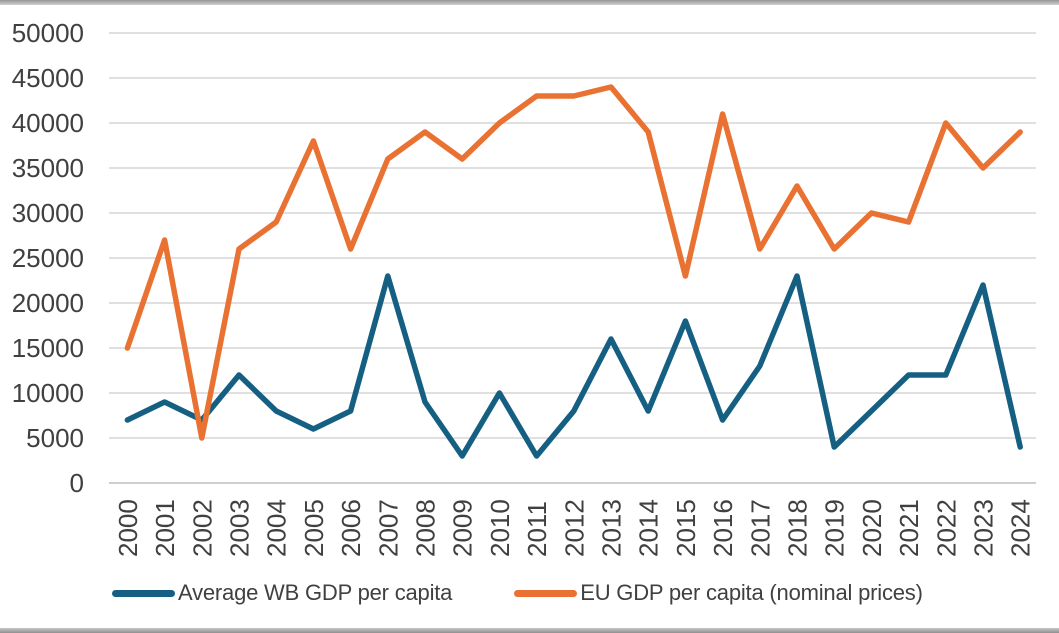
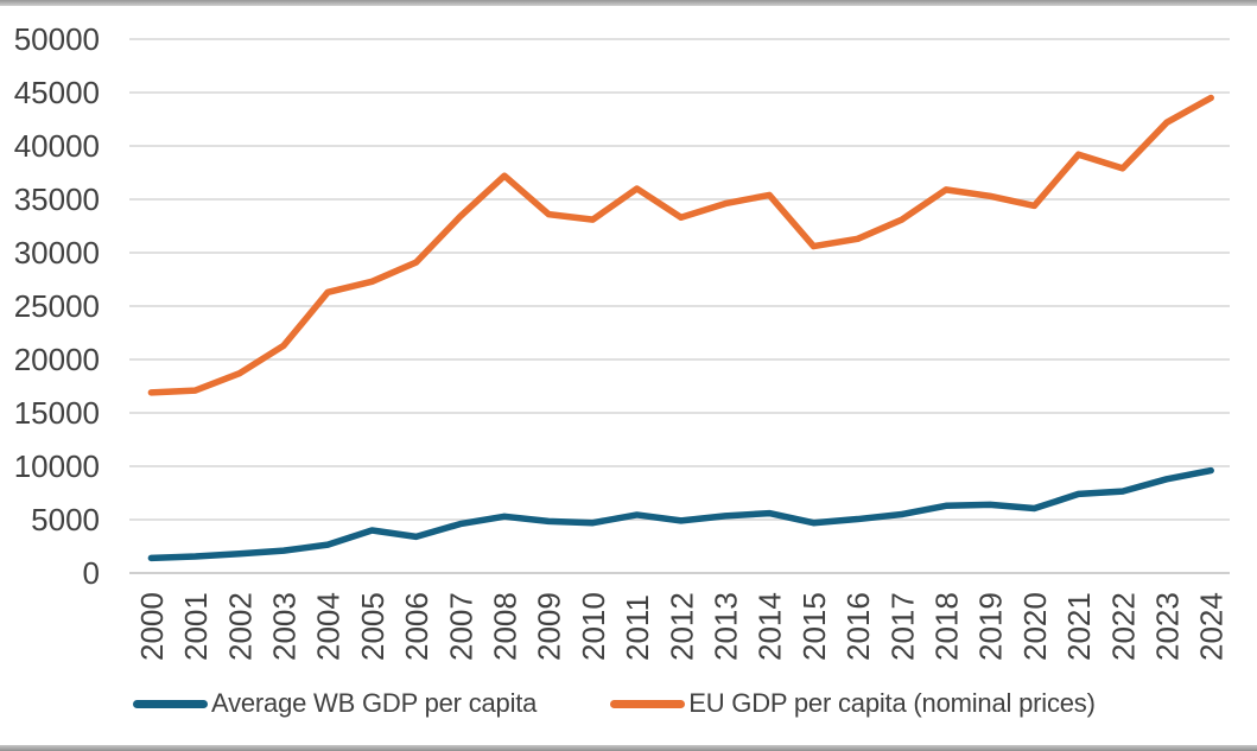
Average WB GDP per capita/2000: 7000 -> 1000
EU GDP per capita (nominal prices)/2000: 15000 -> 17000
Average WB GDP per capita/2001: 9000 -> 2000
EU GDP per capita (nominal prices)/2001: 27000 -> 17000
Average WB GDP per capita/2002: 7000 -> 2000
EU GDP per capita (nominal prices)/2002: 5000 -> 19000
Average WB GDP per capita/2003: 12000 -> 2000
EU GDP per capita (nominal prices)/2003: 26000 -> 21000
Average WB GDP per capita/2004: 8000 -> 3000
EU GDP per capita (nominal prices)/2004: 29000 -> 26000
Average WB GDP per capita/2005: 6000 -> 4000
EU GDP per capita (nominal prices)/2005: 38000 -> 27000
Average WB GDP per capita/2006: 8000 -> 3000
EU GDP per capita (nominal prices)/2006: 26000 -> 29000
Average WB GDP per capita/2007: 23000 -> 5000
EU GDP per capita (nominal prices)/2007: 36000 -> 33000
Average WB GDP per capita/2008: 9000 -> 5000
EU GDP per capita (nominal prices)/2008: 39000 -> 37000
Average WB GDP per capita/2009: 3000 -> 5000
EU GDP per capita (nominal prices)/2009: 36000 -> 34000
Average WB GDP per capita/2010: 10000 -> 5000
EU GDP per capita (nominal prices)/2010: 40000 -> 33000
Average WB GDP per capita/2011: 3000 -> 5000
EU GDP per capita (nominal prices)/2011: 43000 -> 36000
Average WB GDP per capita/2012: 8000 -> 5000
EU GDP per capita (nominal prices)/2012: 43000 -> 33000
Average WB GDP per capita/2013: 16000 -> 5000
EU GDP per capita (nominal prices)/2013: 44000 -> 35000
Average WB GDP per capita/2014: 8000 -> 6000
EU GDP per capita (nominal prices)/2014: 39000 -> 35000
Average WB GDP per capita/2015: 18000 -> 5000
EU GDP per capita (nominal prices)/2015: 23000 -> 31000
Average WB GDP per capita/2016: 7000 -> 5000
EU GDP per capita (nominal prices)/2016: 41000 -> 31000
Average WB GDP per capita/2017: 13000 -> 6000
EU GDP per capita (nominal prices)/2017: 26000 -> 33000
Average WB GDP per capita/2018: 23000 -> 6000
EU GDP per capita (nominal prices)/2018: 33000 -> 36000
Average WB GDP per capita/2019: 4000 -> 6000
EU GDP per capita (nominal prices)/2019: 26000 -> 35000
Average WB GDP per capita/2020: 8000 -> 6000
EU GDP per capita (nominal prices)/2020: 30000 -> 34000
Average WB GDP per capita/2021: 12000 -> 7000
EU GDP per capita (nominal prices)/2021: 29000 -> 39000
Average WB GDP per capita/2022: 12000 -> 8000
EU GDP per capita (nominal prices)/2022: 40000 -> 38000
Average WB GDP per capita/2023: 22000 -> 9000
EU GDP per capita (nominal prices)/2023: 35000 -> 42000
Average WB GDP per capita/2024: 4000 -> 10000
EU GDP per capita (nominal prices)/2024: 39000 -> 44000
